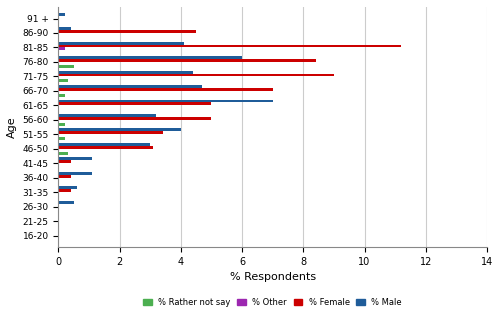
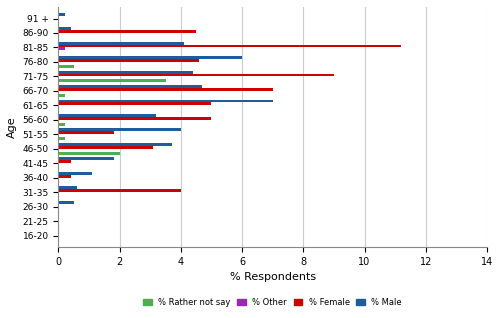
% Female/76-80: 8.4 -> 4.6
% Rather not say/71-75: 0.3 -> 3.5
% Female/51-55: 3.4 -> 1.8
% Male/46-50: 3.0 -> 3.7
% Rather not say/46-50: 0.3 -> 2.0
% Male/41-45: 1.1 -> 1.8
% Female/31-35: 0.4 -> 4.0
